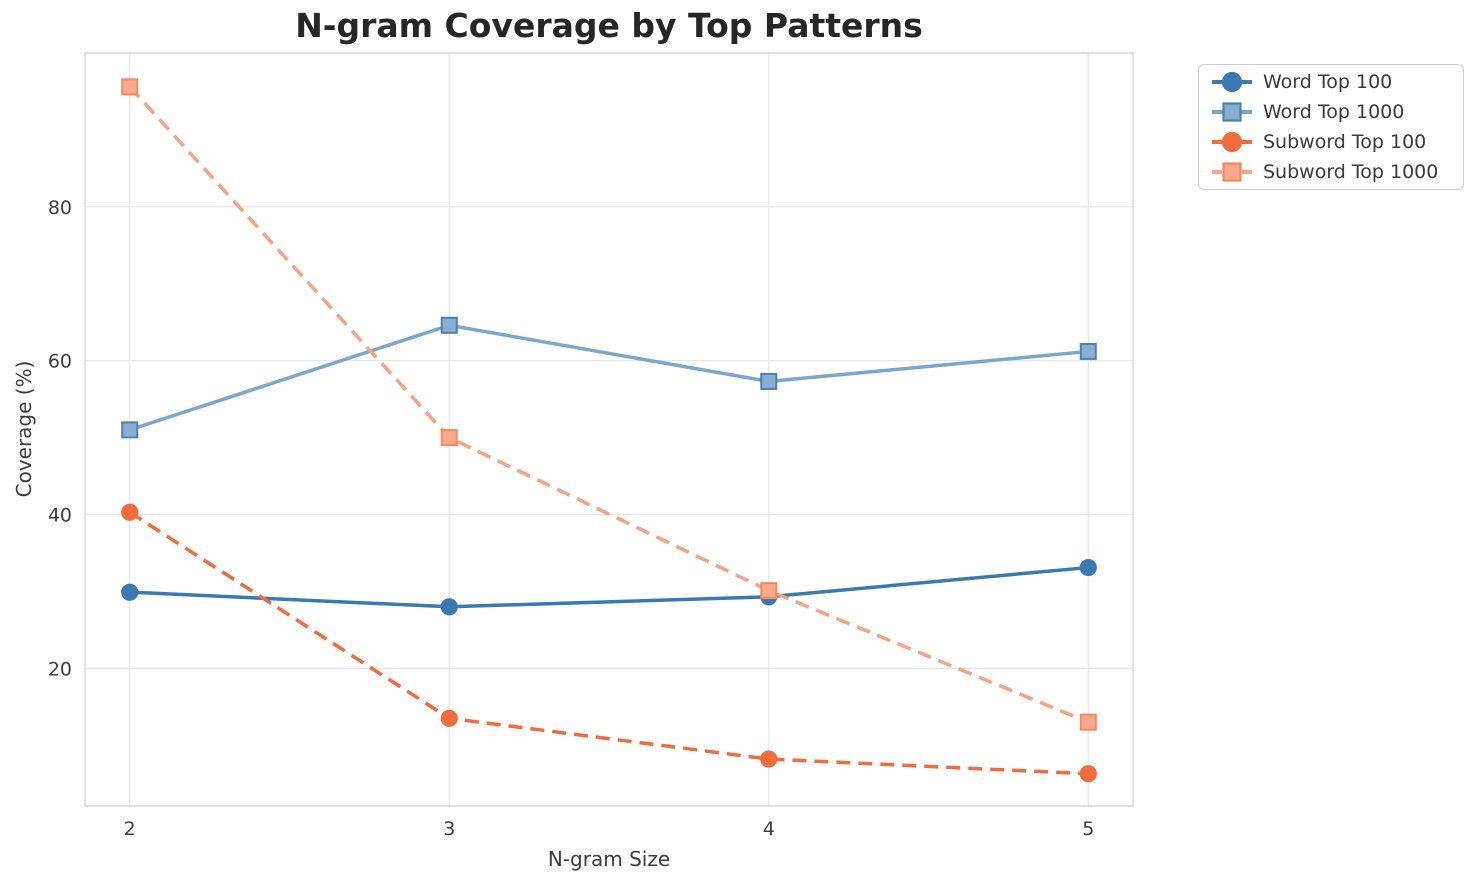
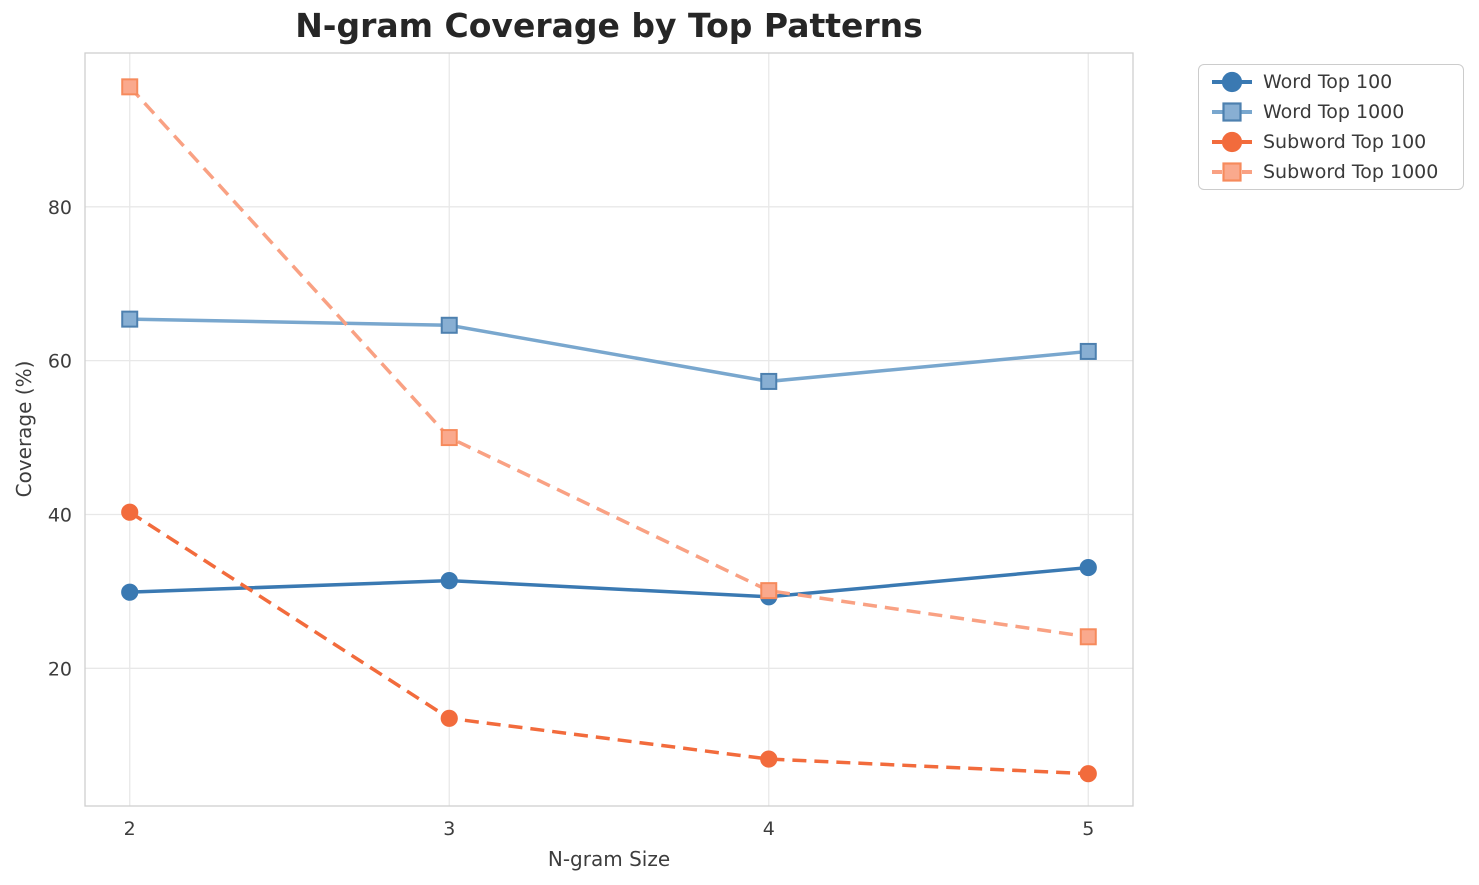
Word Top 1000/2: 51 -> 65
Word Top 100/3: 28 -> 31
Subword Top 1000/5: 13 -> 24
